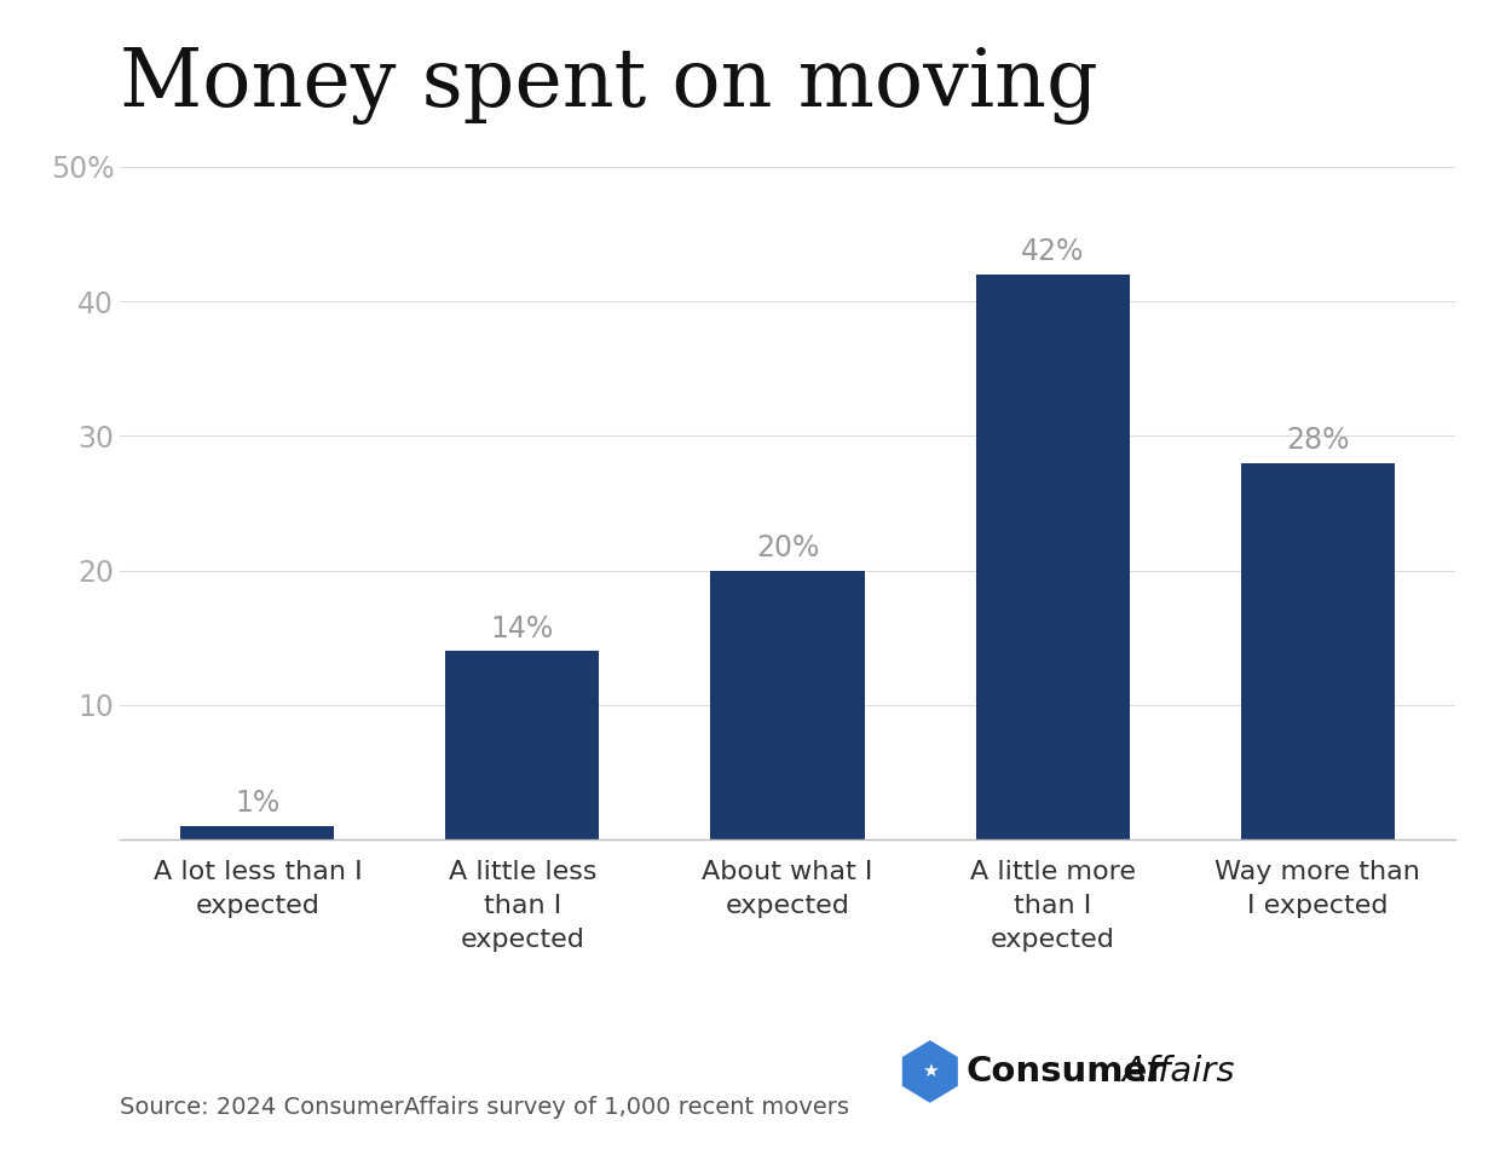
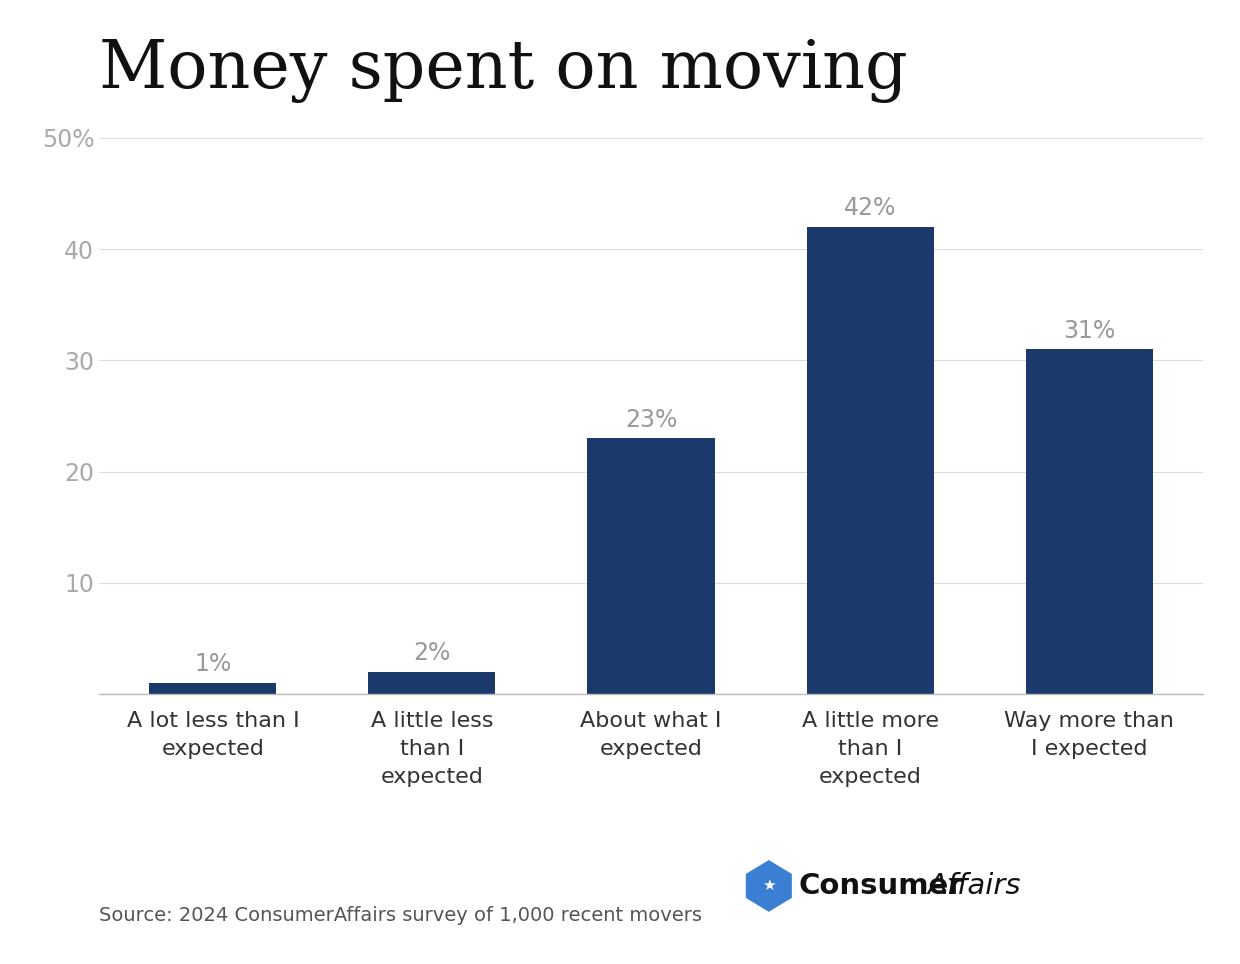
A little less than I expected: 14% -> 2%
About what I expected: 20% -> 23%
Way more than I expected: 28% -> 31%
